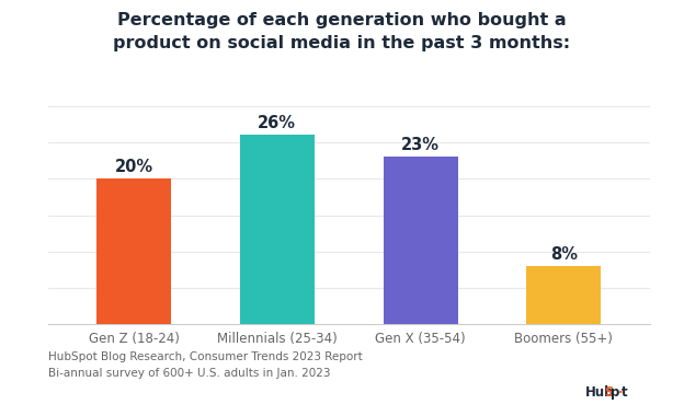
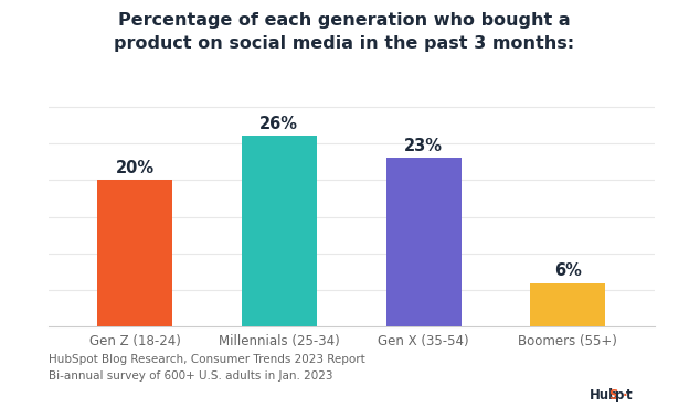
Boomers (55+): 8% -> 6%
